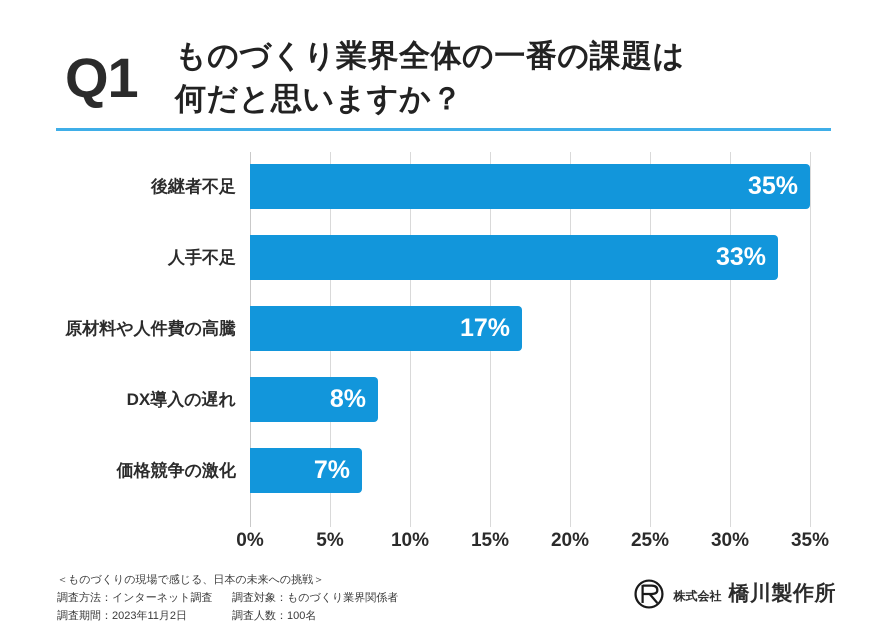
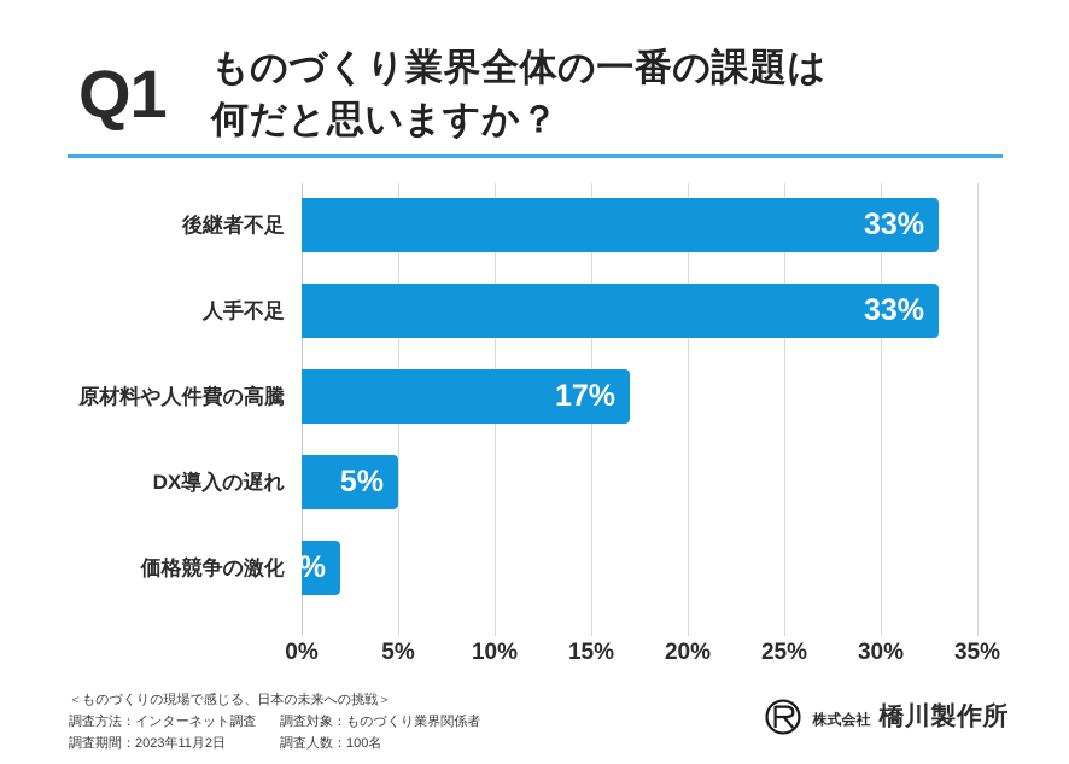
後継者不足: 35% -> 33%
DX導入の遅れ: 8% -> 5%
価格競争の激化: 7% -> 2%
